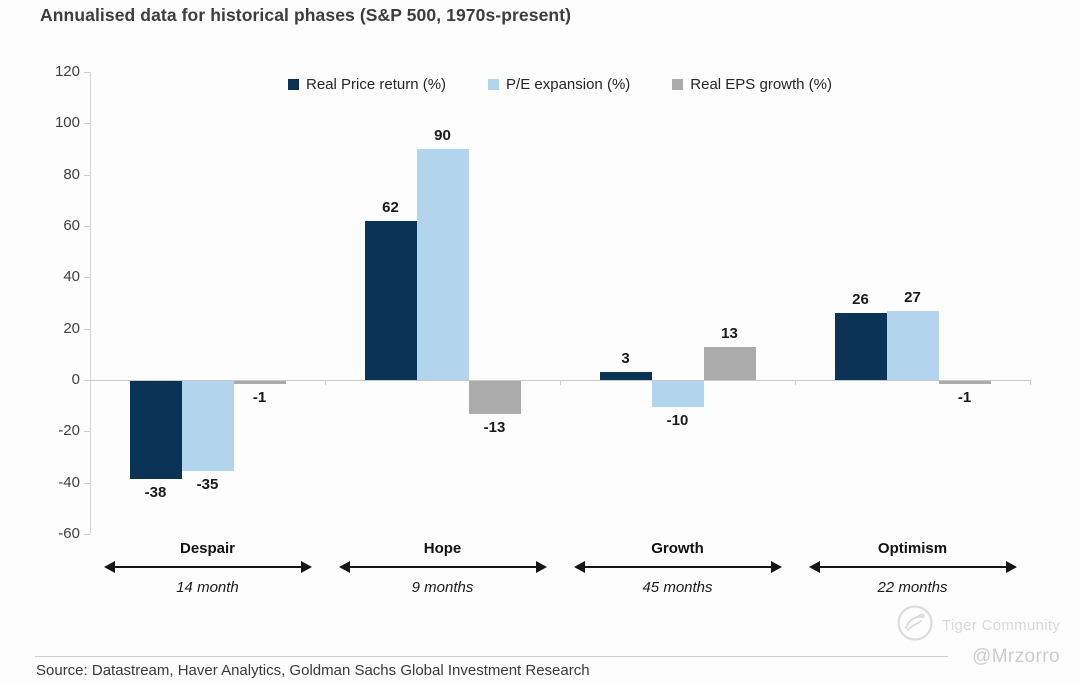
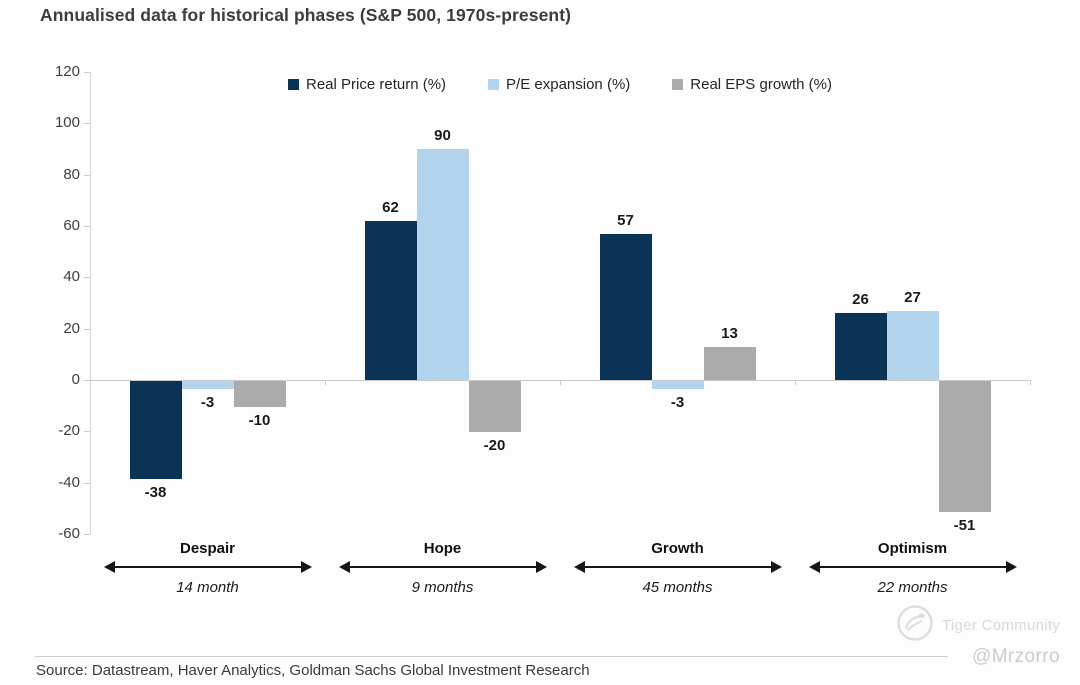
P/E expansion (%)/Despair: -35 -> -3
Real EPS growth (%)/Despair: -1 -> -10
Real EPS growth (%)/Hope: -13 -> -20
Real Price return (%)/Growth: 3 -> 57
P/E expansion (%)/Growth: -10 -> -3
Real EPS growth (%)/Optimism: -1 -> -51
